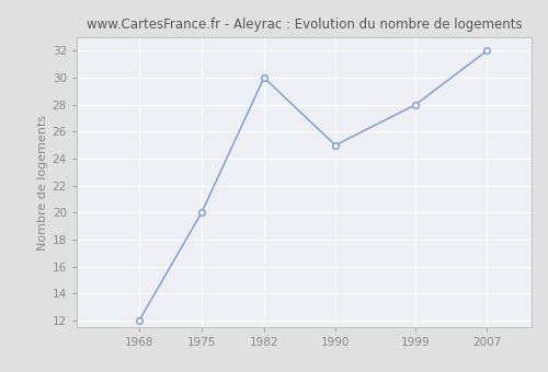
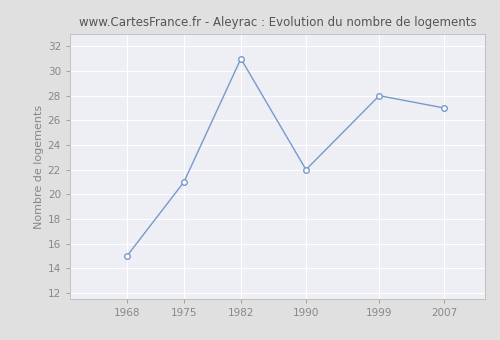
1968: 12 -> 15
1975: 20 -> 21
1982: 30 -> 31
1990: 25 -> 22
2007: 32 -> 27
